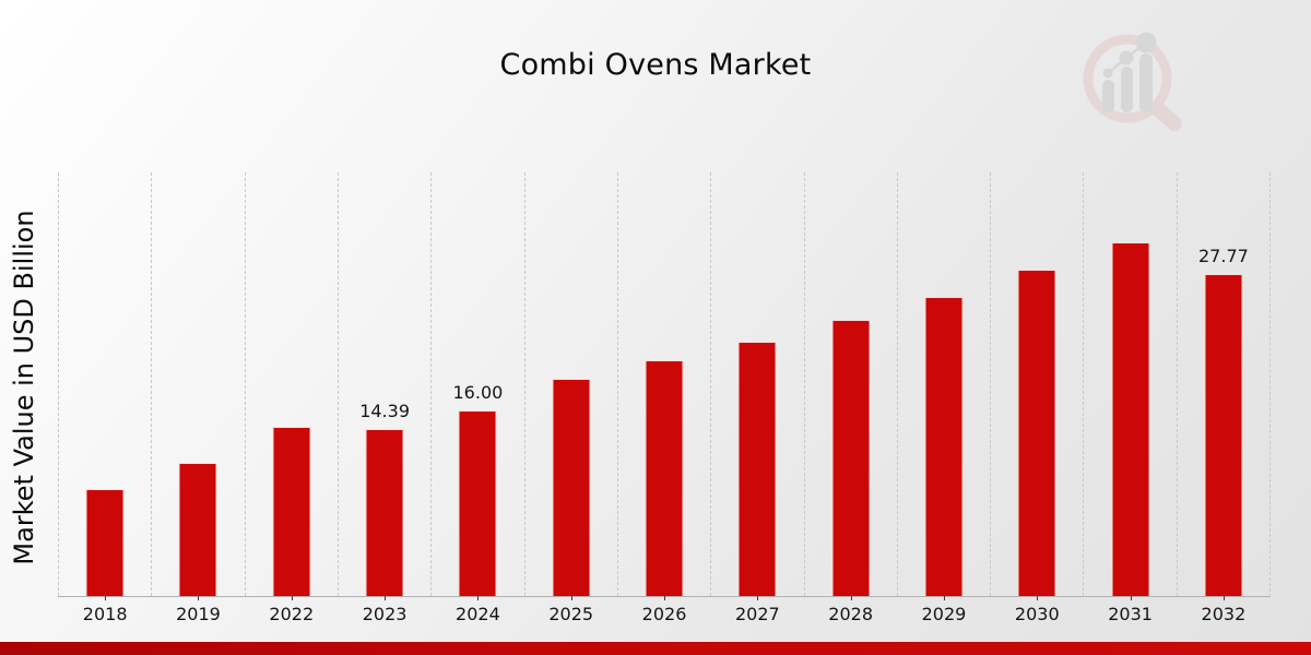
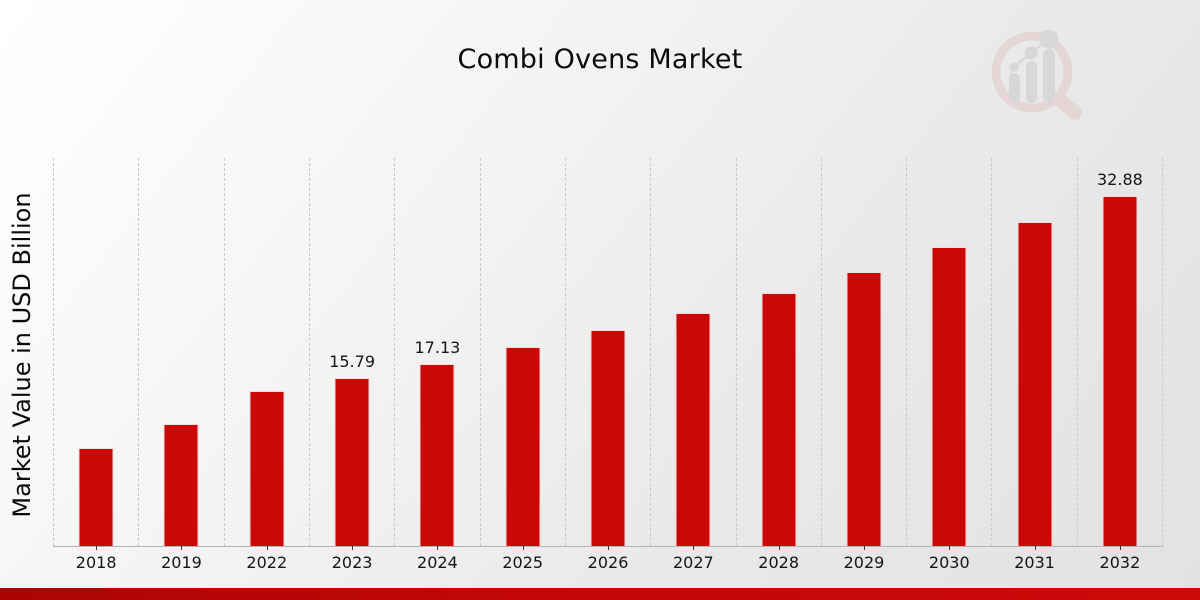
2023: 14.39 -> 15.79
2024: 16.00 -> 17.13
2032: 27.77 -> 32.88
